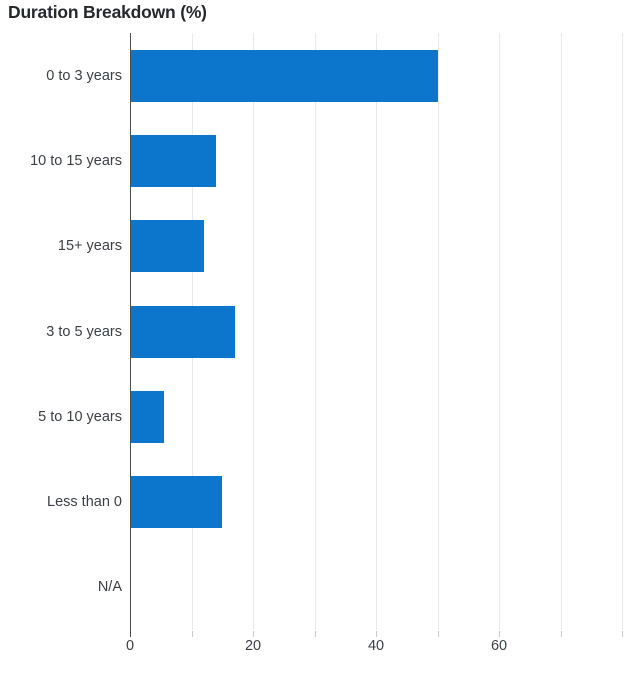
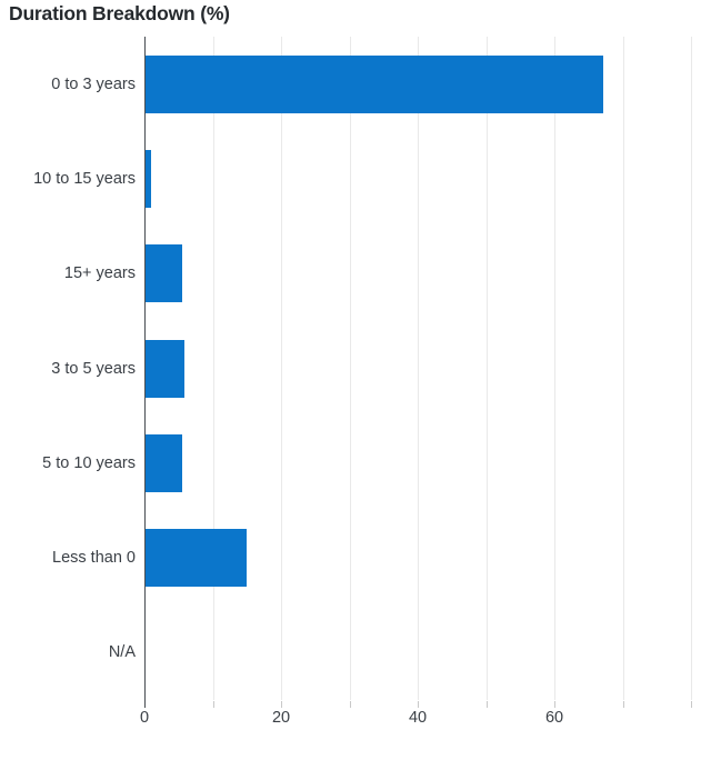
0 to 3 years: 50 -> 67
10 to 15 years: 14 -> 1
15+ years: 12 -> 6
3 to 5 years: 17 -> 6
